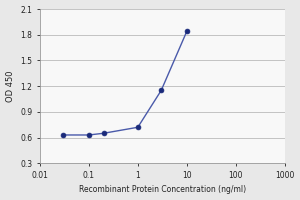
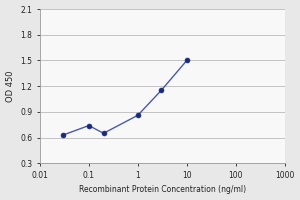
0.1: 0.63 -> 0.74
1: 0.72 -> 0.86
10: 1.84 -> 1.50
